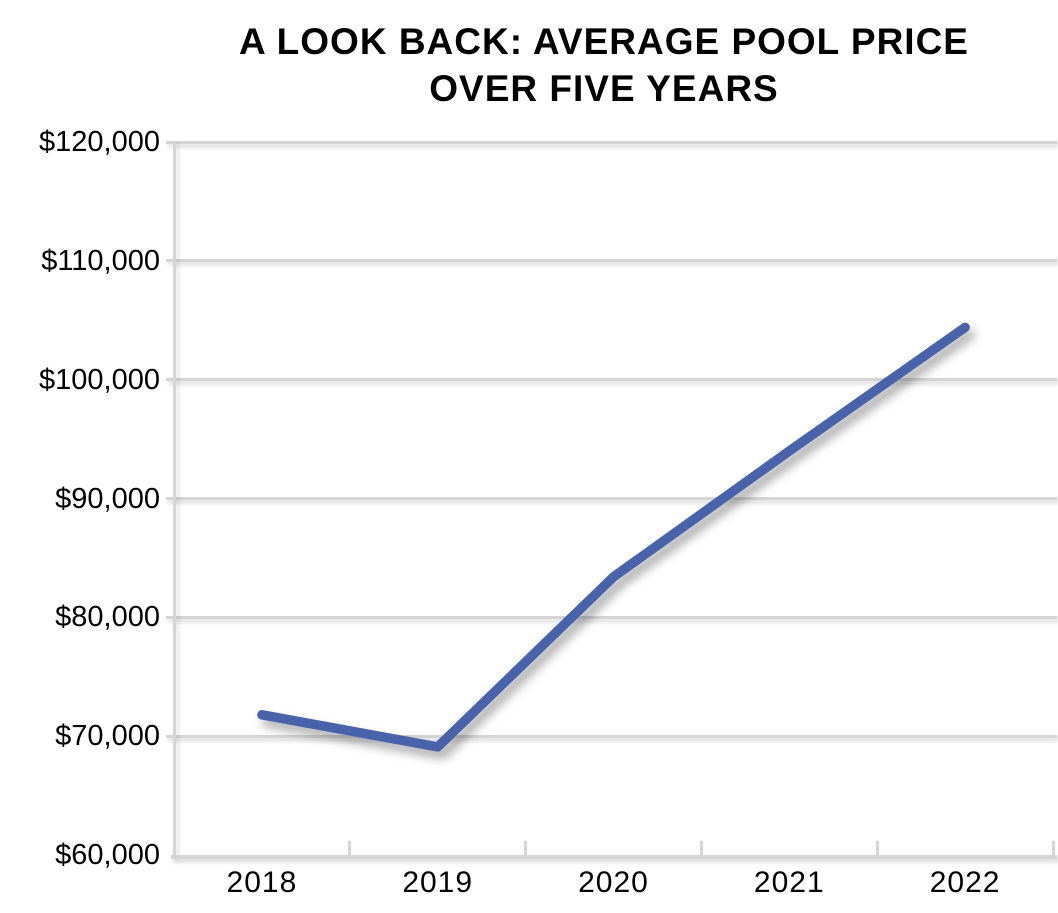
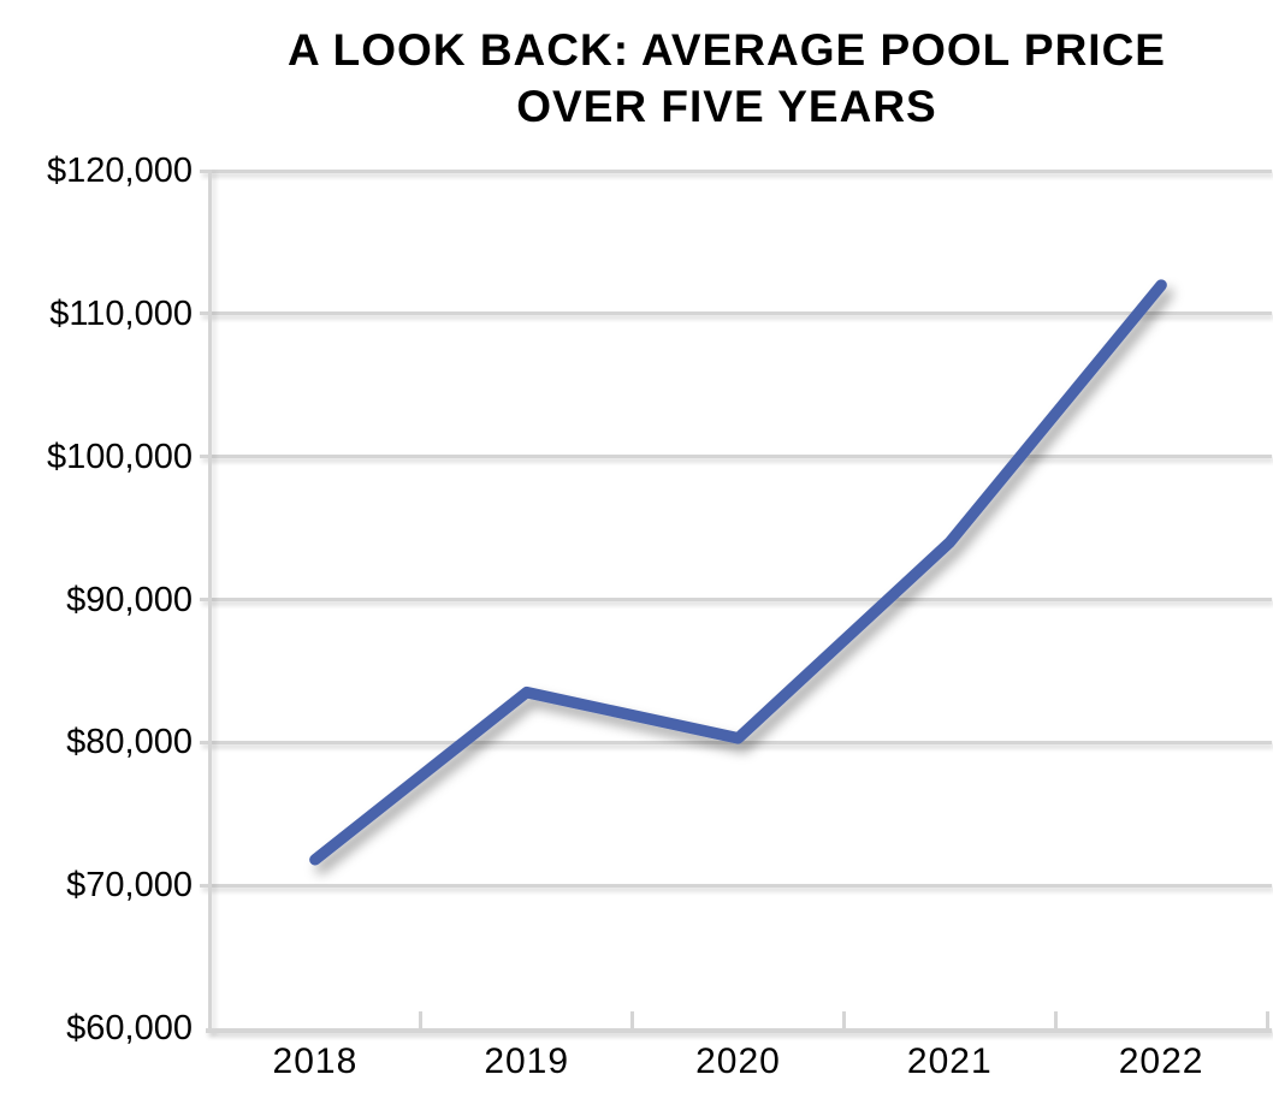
2019: $69100 -> $83500
2020: $83400 -> $80300
2022: $104400 -> $112000
